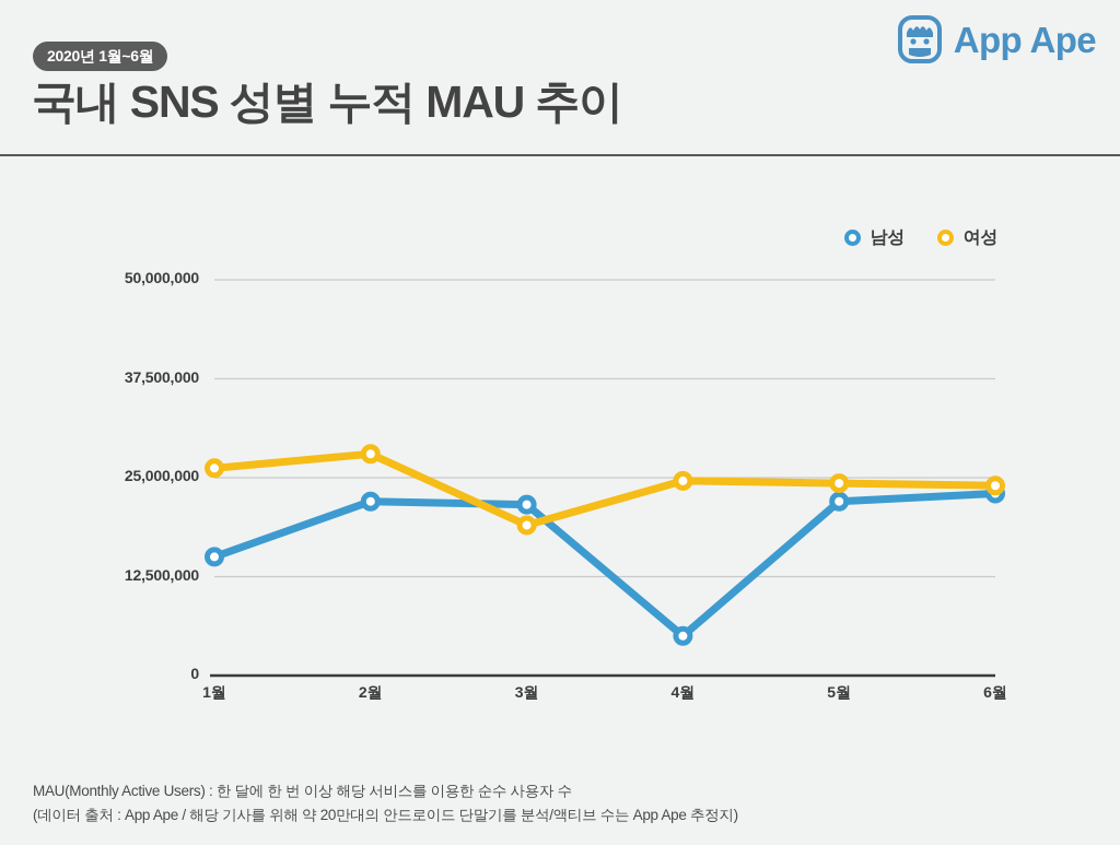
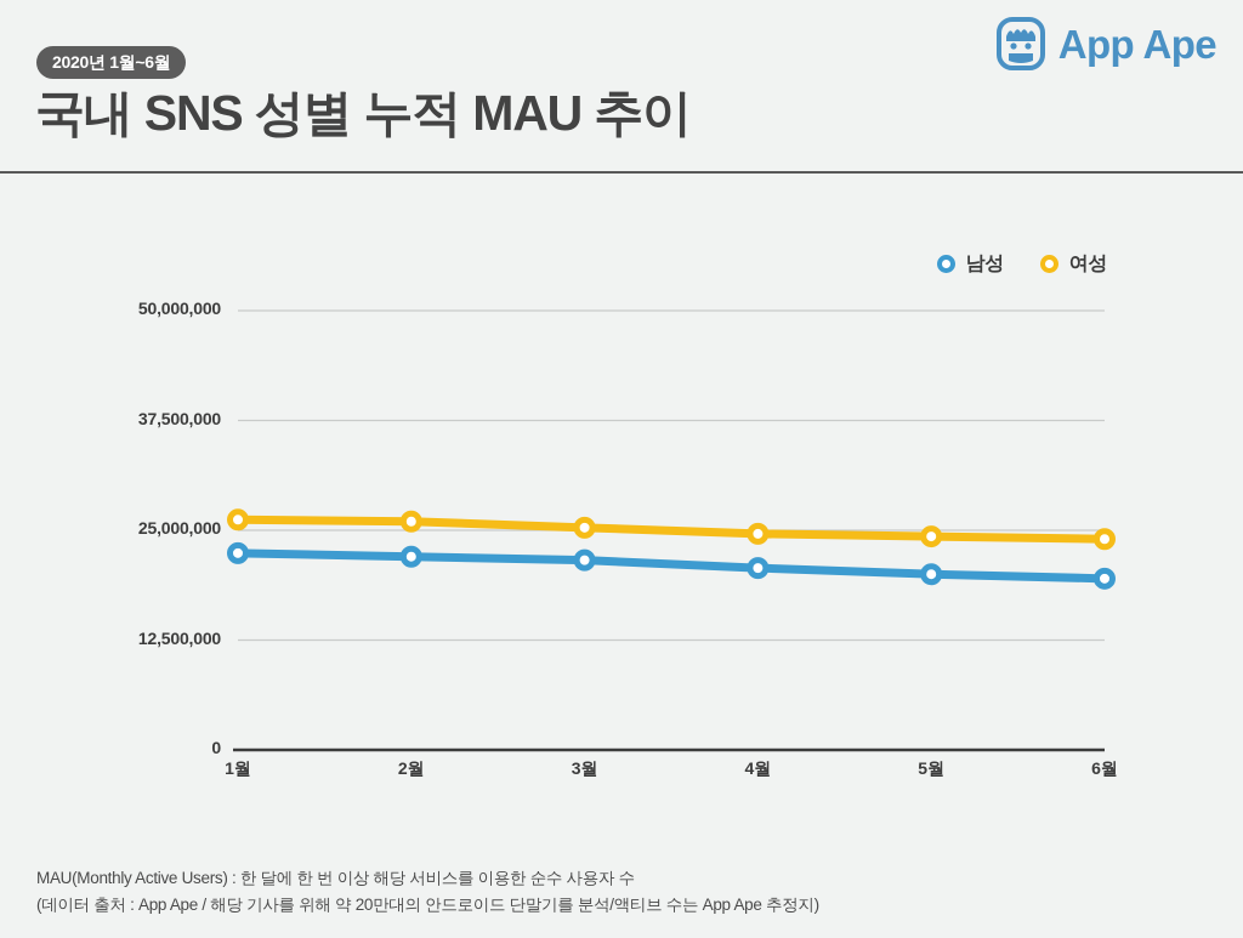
남성/1월: 15000000 -> 22000000
여성/2월: 28000000 -> 26000000
여성/3월: 19000000 -> 25000000
남성/4월: 5000000 -> 21000000
남성/5월: 22000000 -> 20000000
남성/6월: 23000000 -> 20000000
